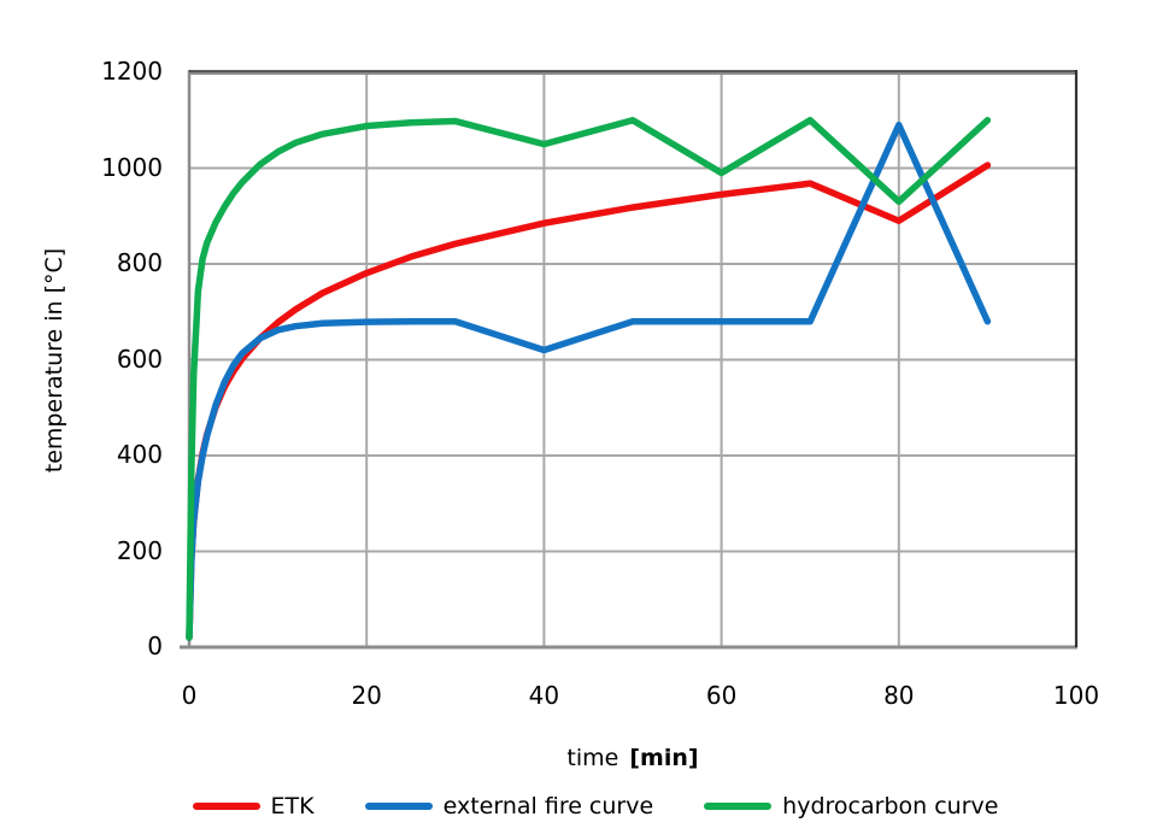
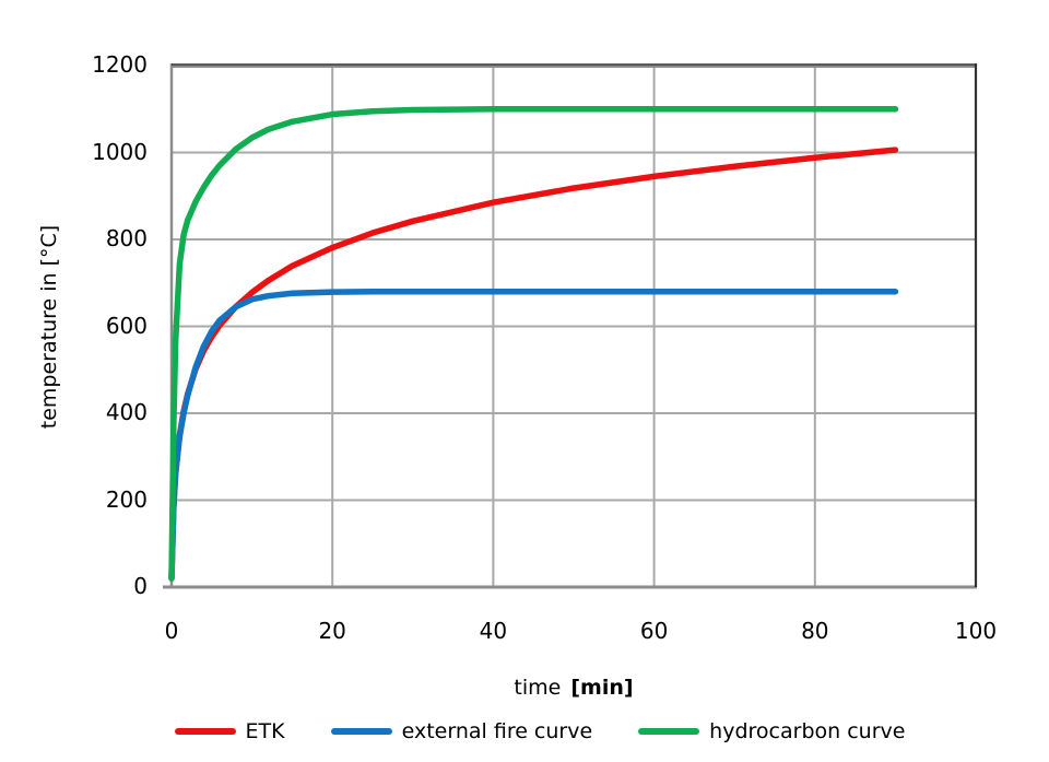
external fire curve/40: 620 -> 680
hydrocarbon curve/40: 1050 -> 1100
hydrocarbon curve/60: 990 -> 1100
ETK/80: 890 -> 990
external fire curve/80: 1090 -> 680
hydrocarbon curve/80: 930 -> 1100
